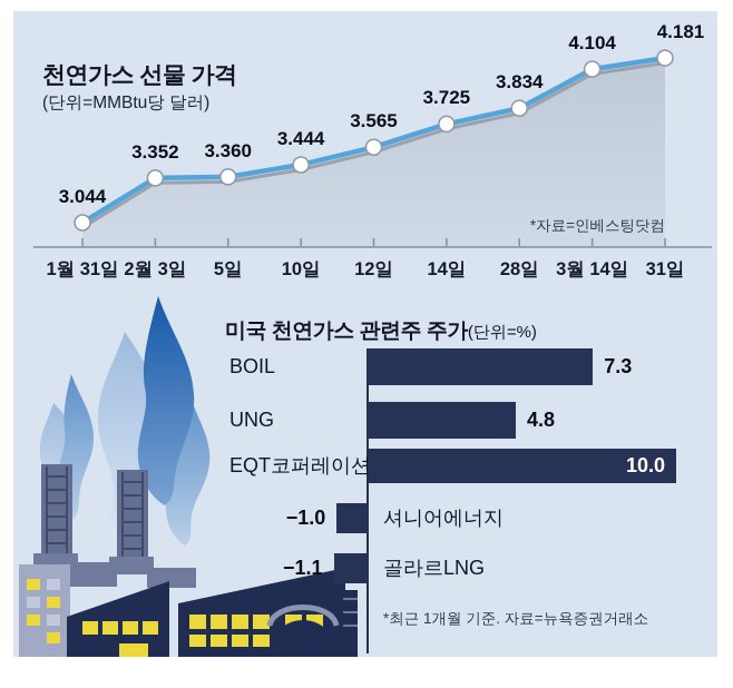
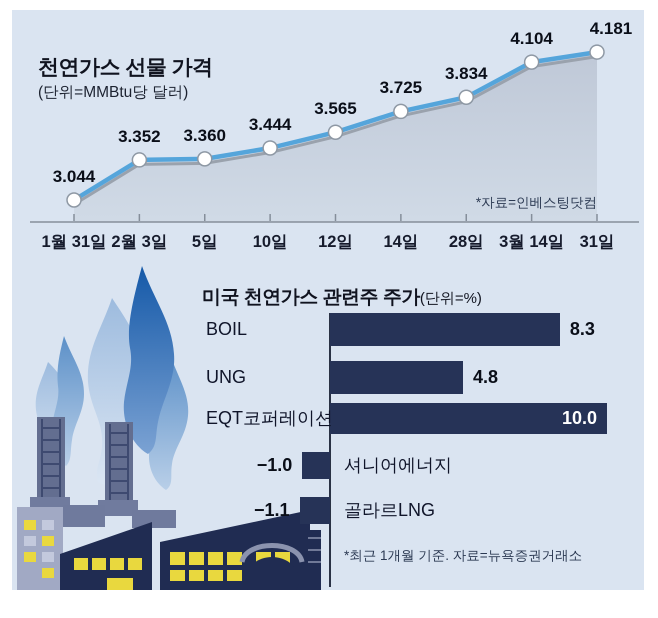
미국 천연가스 관련주 주가/BOIL: 7.3 -> 8.3
